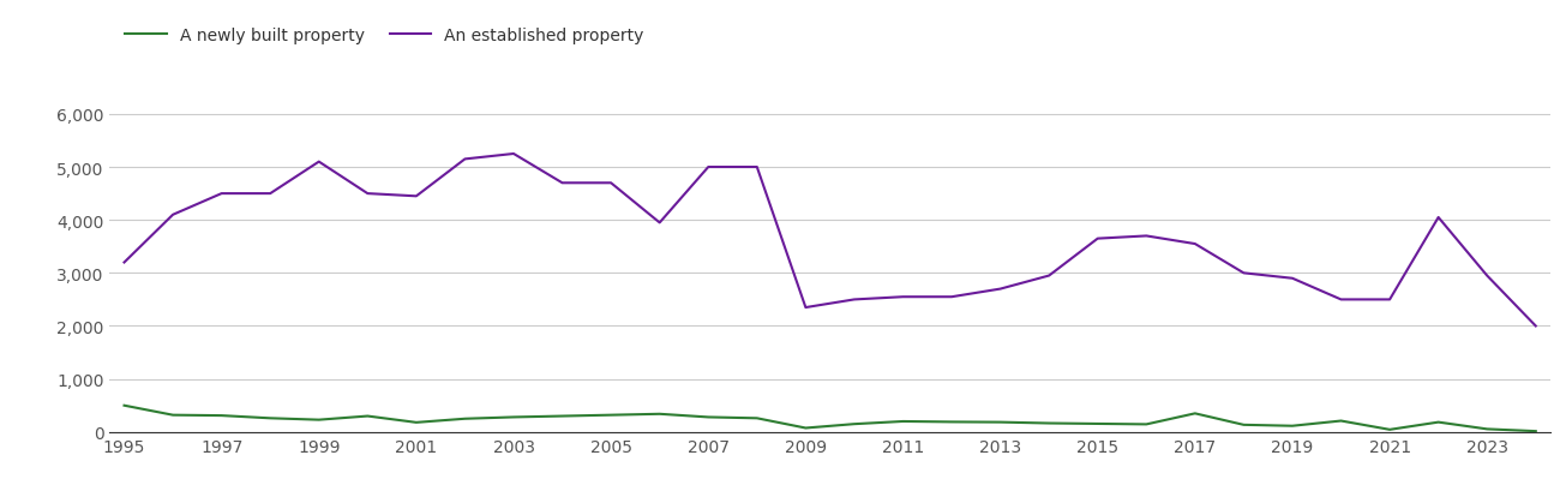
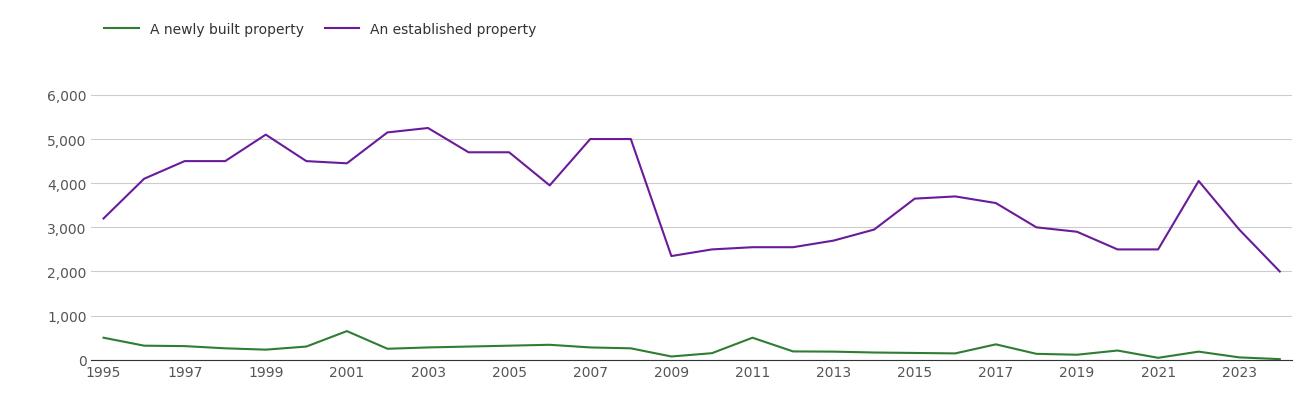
A newly built property/2001: 180 -> 650
A newly built property/2011: 200 -> 500
